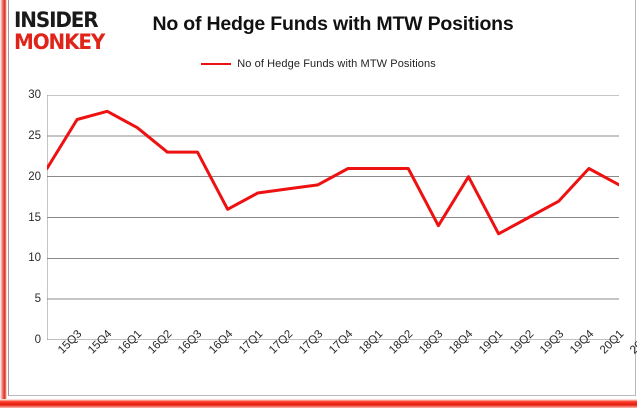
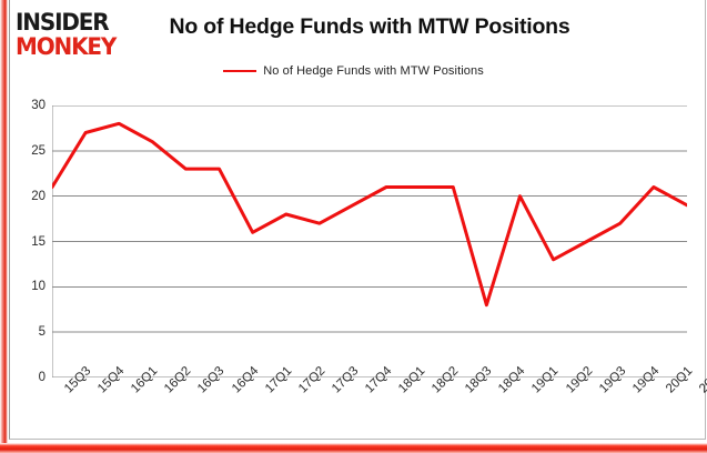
17Q3: 18 -> 17
18Q4: 14 -> 8
